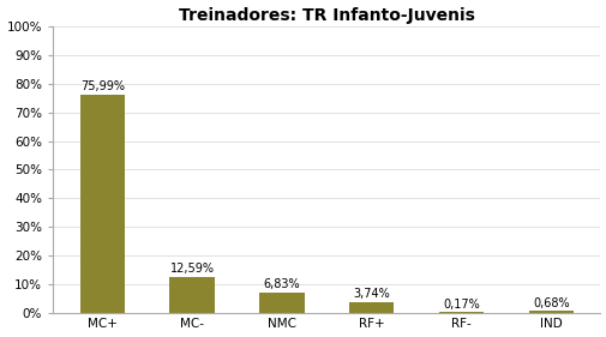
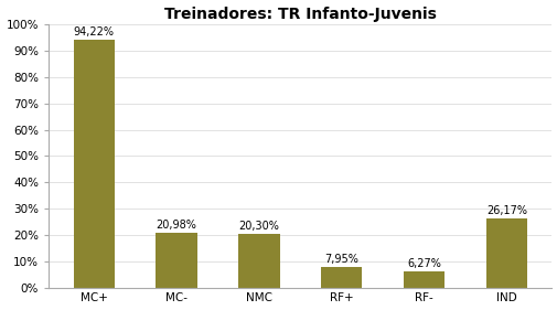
MC+: 75,99% -> 94,22%
MC-: 12,59% -> 20,98%
NMC: 6,83% -> 20,30%
RF+: 3,74% -> 7,95%
RF-: 0,17% -> 6,27%
IND: 0,68% -> 26,17%
